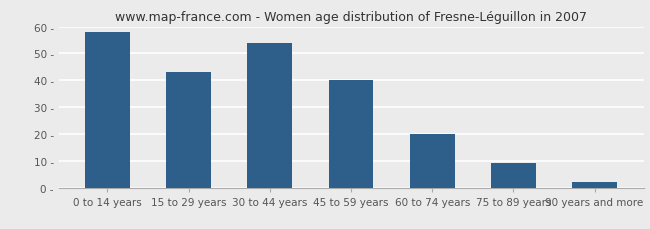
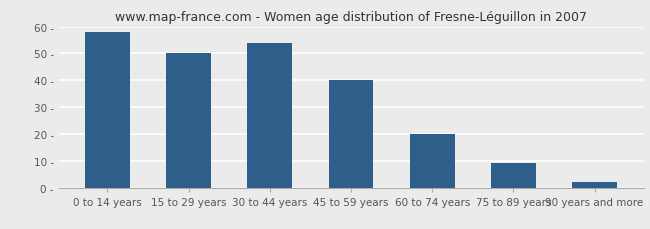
15 to 29 years: 43 - -> 50 -
